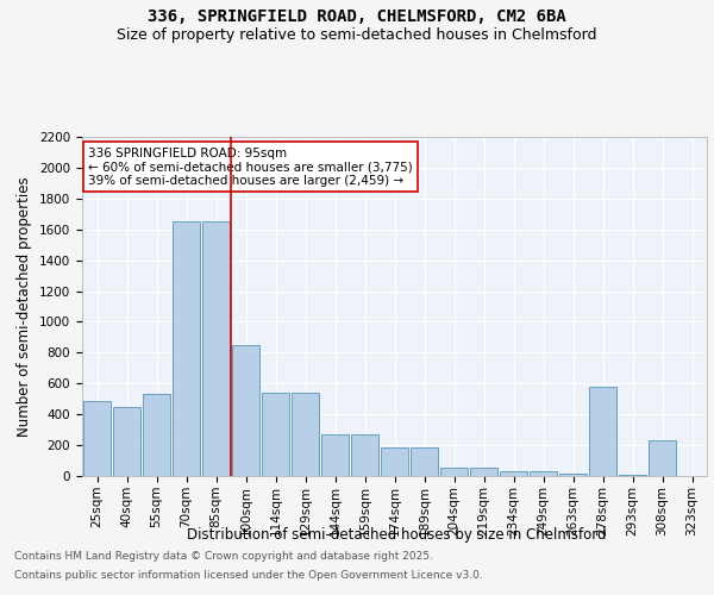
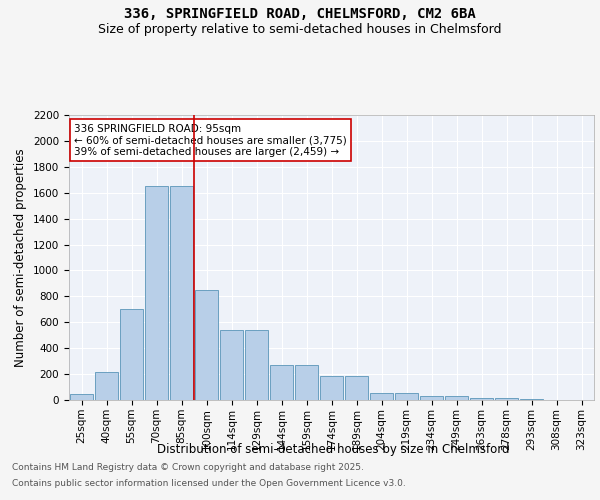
25sqm: 490 -> 50
40sqm: 450 -> 220
55sqm: 530 -> 700
278sqm: 580 -> 20
308sqm: 230 -> 0
